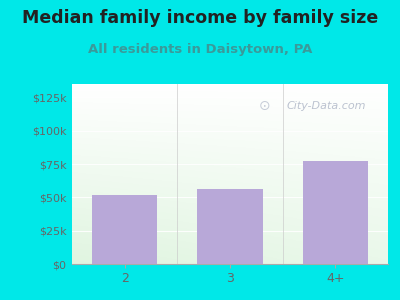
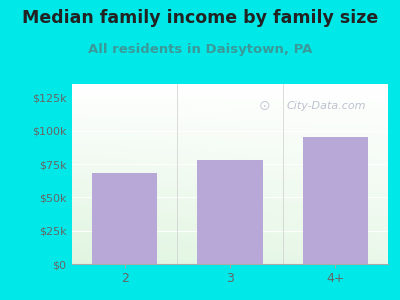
2: $52k -> $68k
3: $56k -> $78k
4+: $77k -> $95k
